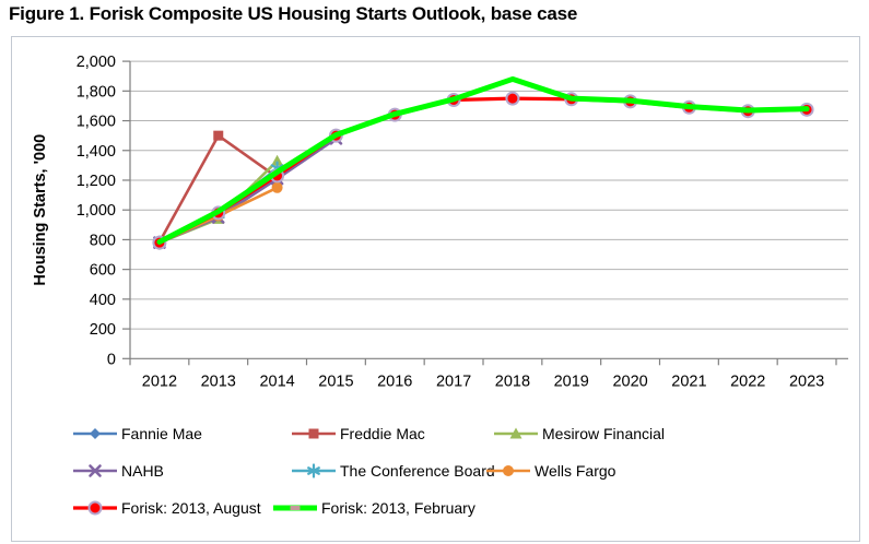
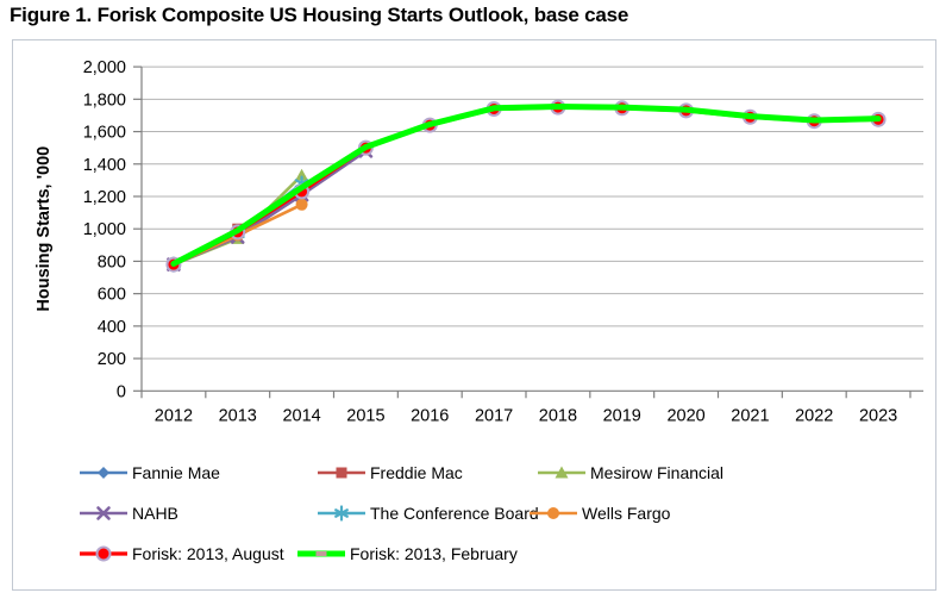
Freddie Mac/2013: 1500 -> 1000
Forisk: 2013, February/2018: 1880 -> 1760
